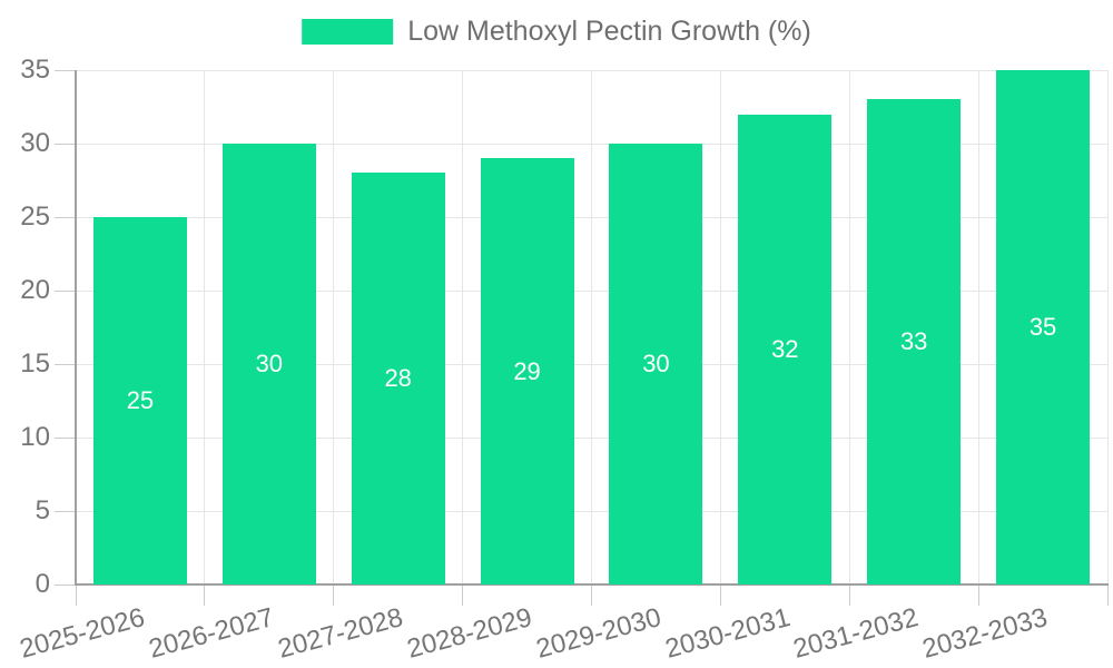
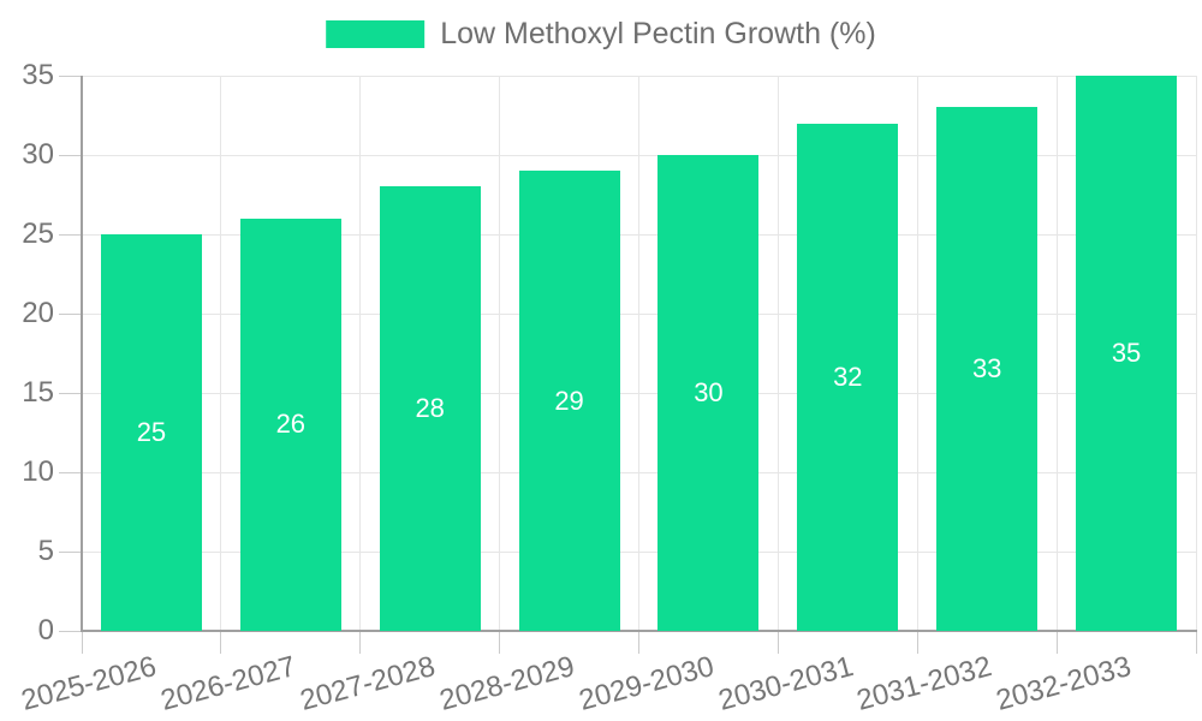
2026-2027: 30 -> 26
